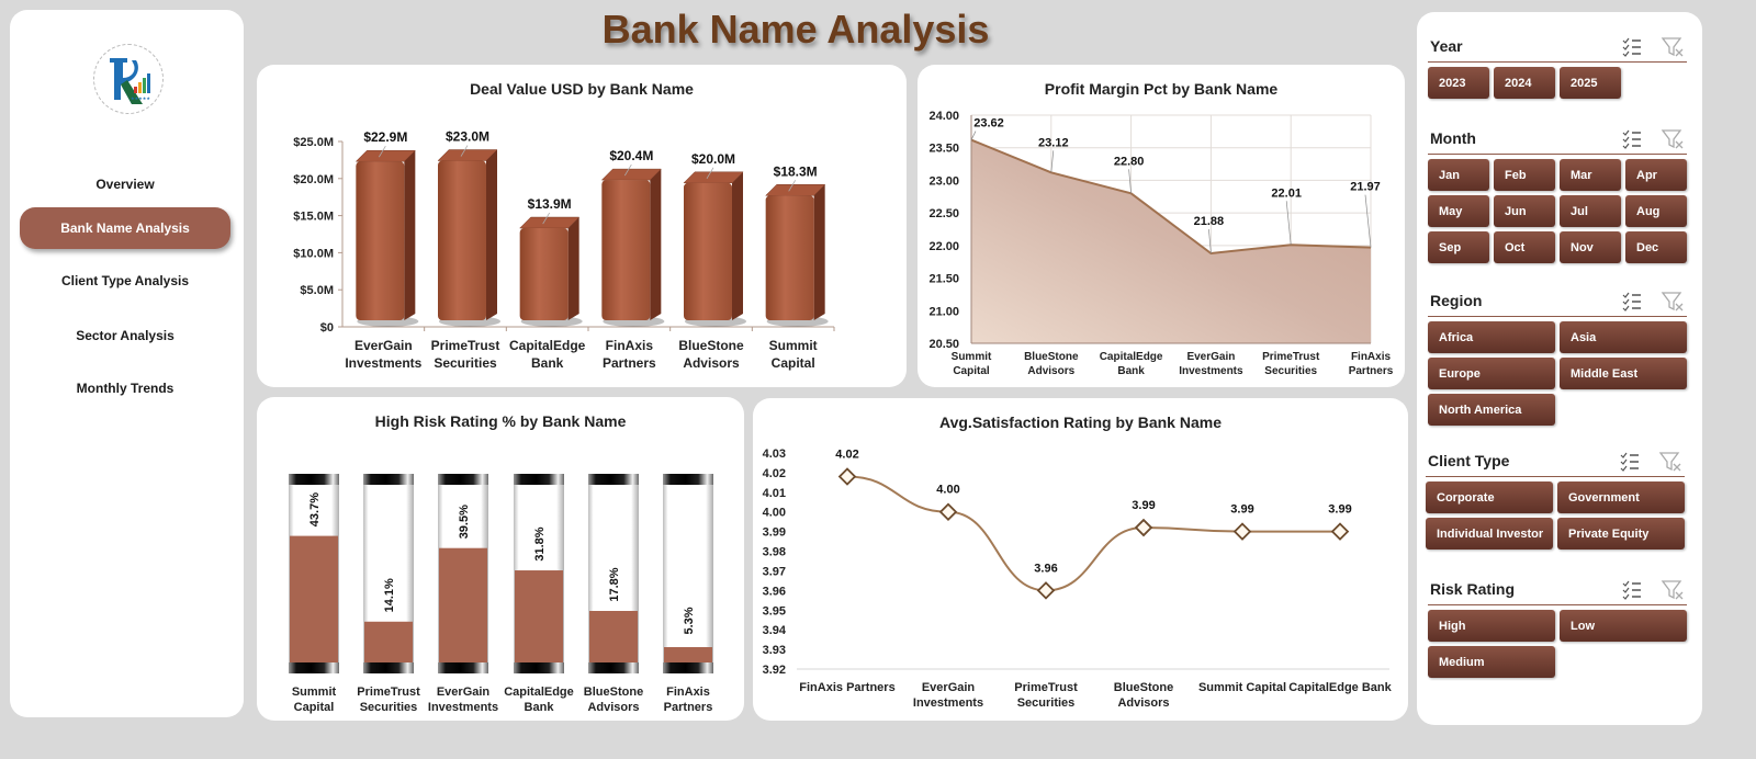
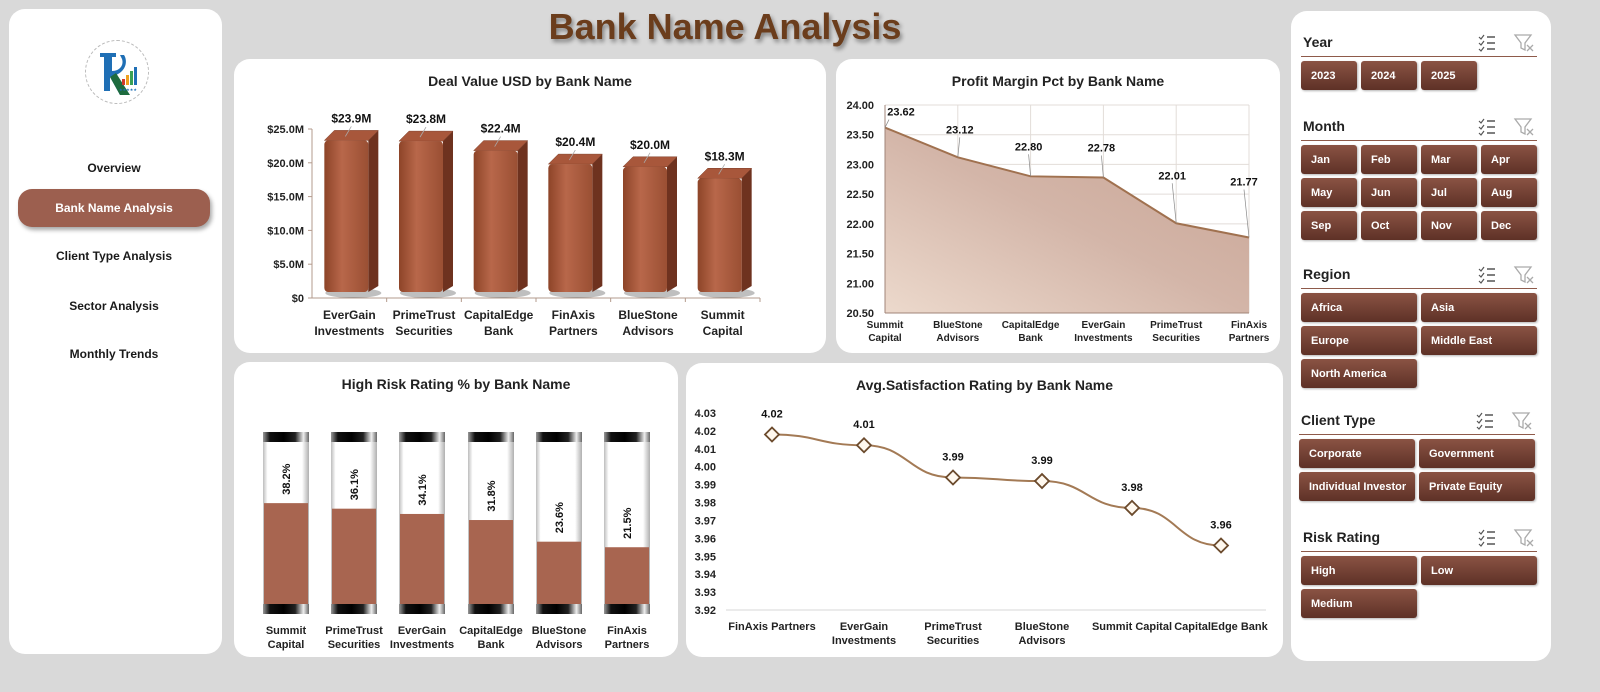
Deal Value USD by Bank Name/EverGain Investments: $22.9M -> $23.9M
Deal Value USD by Bank Name/PrimeTrust Securities: $23.0M -> $23.8M
Deal Value USD by Bank Name/CapitalEdge Bank: $13.9M -> $22.4M
Profit Margin Pct by Bank Name/EverGain Investments: 21.88 -> 22.78
Profit Margin Pct by Bank Name/FinAxis Partners: 21.97 -> 21.77
High Risk Rating % by Bank Name/Summit Capital: 43.7% -> 38.2%
High Risk Rating % by Bank Name/PrimeTrust Securities: 14.1% -> 36.1%
High Risk Rating % by Bank Name/EverGain Investments: 39.5% -> 34.1%
High Risk Rating % by Bank Name/BlueStone Advisors: 17.8% -> 23.6%
High Risk Rating % by Bank Name/FinAxis Partners: 5.3% -> 21.5%
Avg.Satisfaction Rating by Bank Name/EverGain Investments: 4.00 -> 4.01
Avg.Satisfaction Rating by Bank Name/PrimeTrust Securities: 3.96 -> 3.99
Avg.Satisfaction Rating by Bank Name/Summit Capital: 3.99 -> 3.98
Avg.Satisfaction Rating by Bank Name/CapitalEdge Bank: 3.99 -> 3.96
